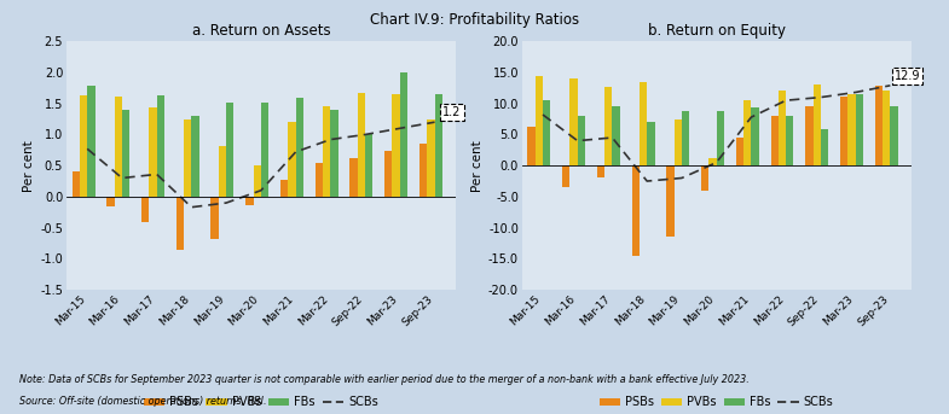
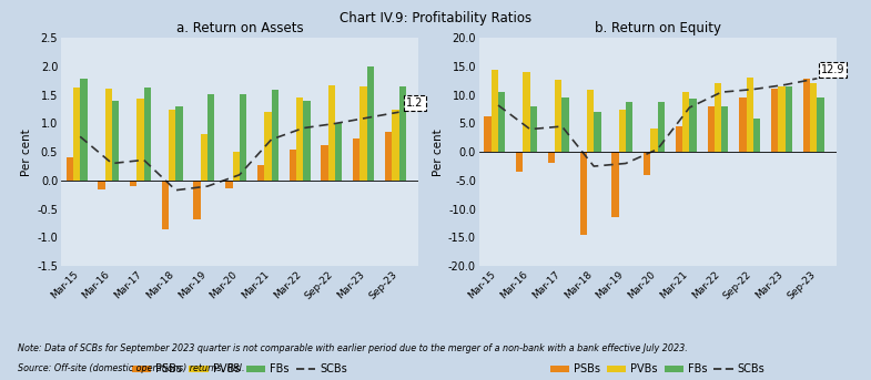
a. Return on Assets/PSBs/Mar-17: -0.40 -> -0.09
b. Return on Equity/PVBs/Mar-18: 13.4 -> 11.0
b. Return on Equity/PVBs/Mar-20: 1.2 -> 4.2
